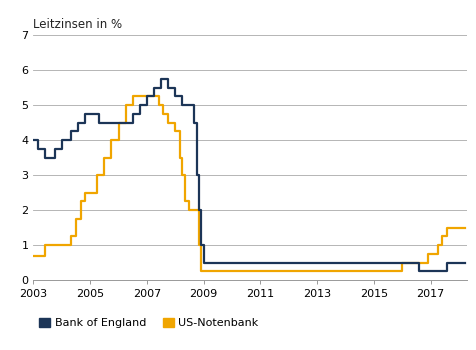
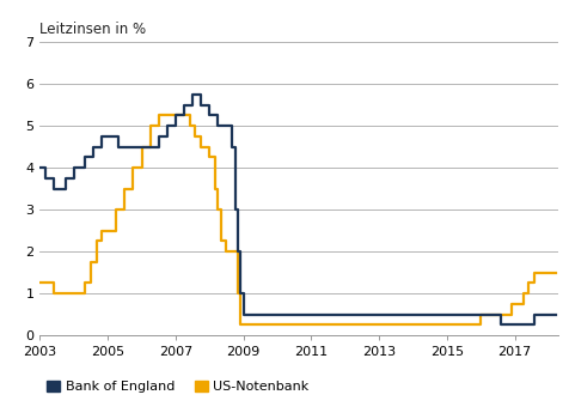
US-Notenbank/2003: 0.70 -> 1.25
